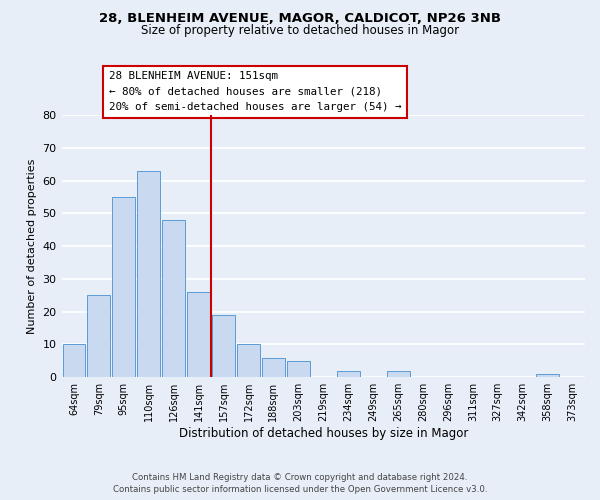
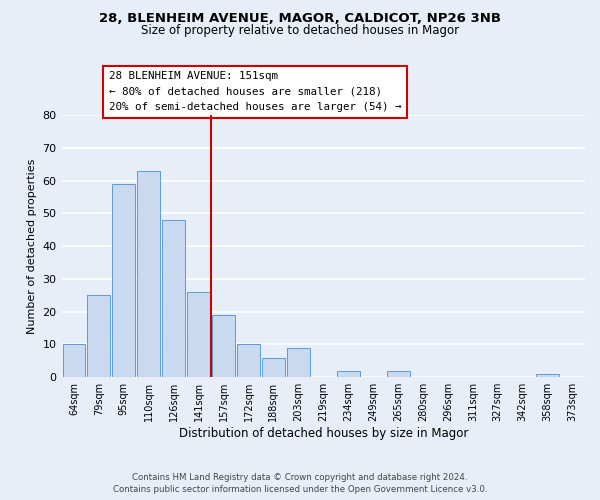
95sqm: 55 -> 59
203sqm: 5 -> 9
